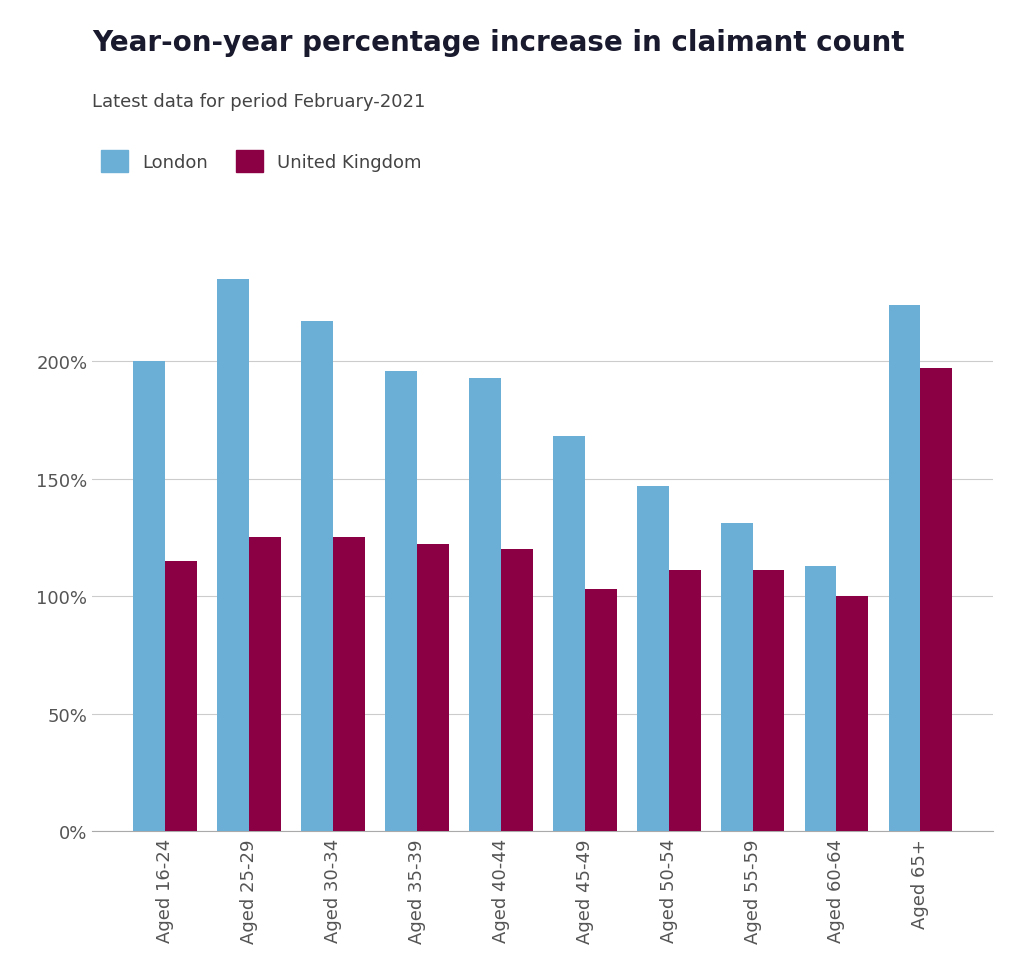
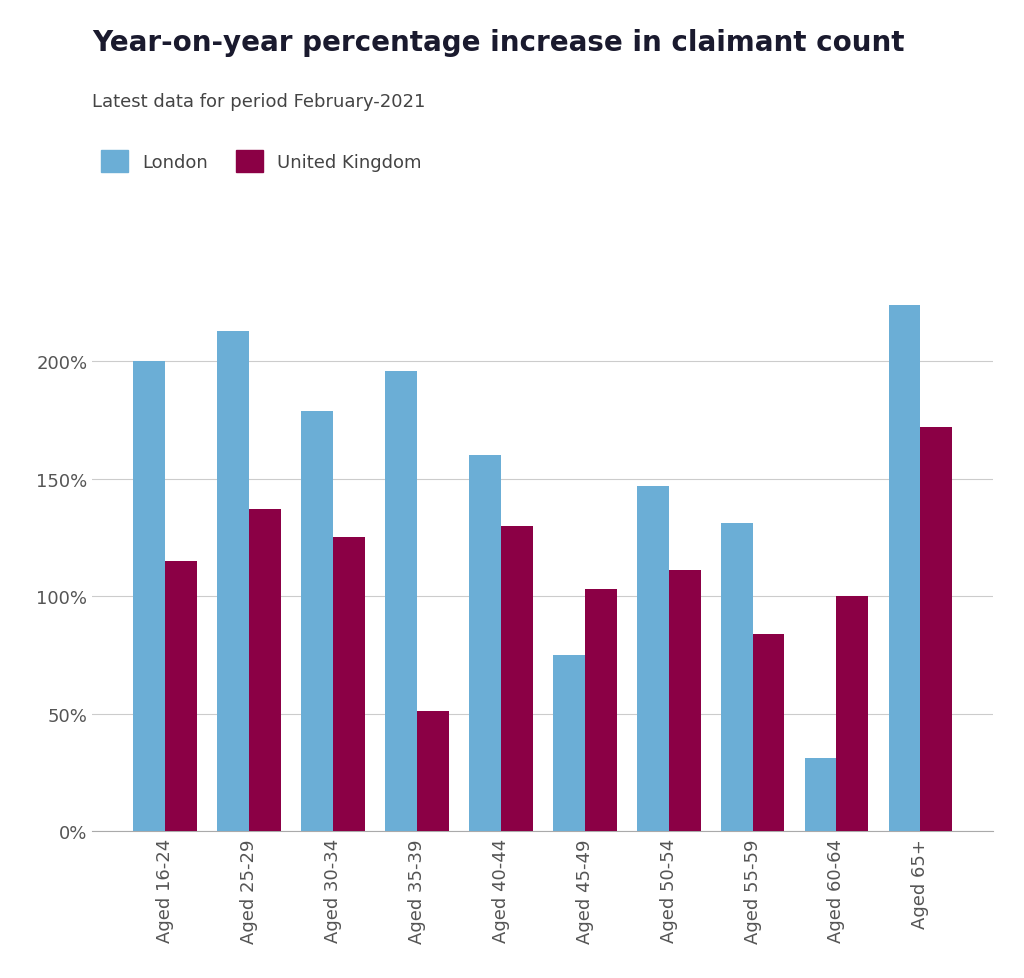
London/Aged 25-29: 235% -> 213%
United Kingdom/Aged 25-29: 125% -> 137%
London/Aged 30-34: 217% -> 179%
United Kingdom/Aged 35-39: 122% -> 51%
London/Aged 40-44: 193% -> 160%
United Kingdom/Aged 40-44: 120% -> 130%
London/Aged 45-49: 168% -> 75%
United Kingdom/Aged 55-59: 111% -> 84%
London/Aged 60-64: 113% -> 31%
United Kingdom/Aged 65+: 197% -> 172%
